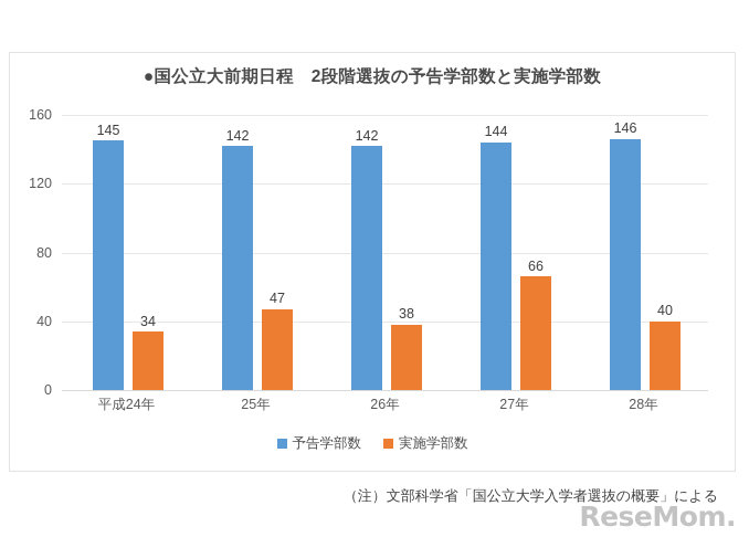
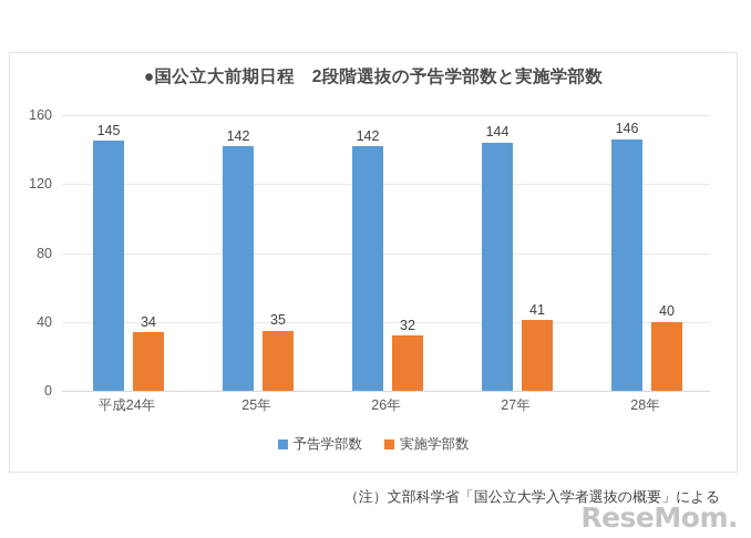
実施学部数/25年: 47 -> 35
実施学部数/26年: 38 -> 32
実施学部数/27年: 66 -> 41
